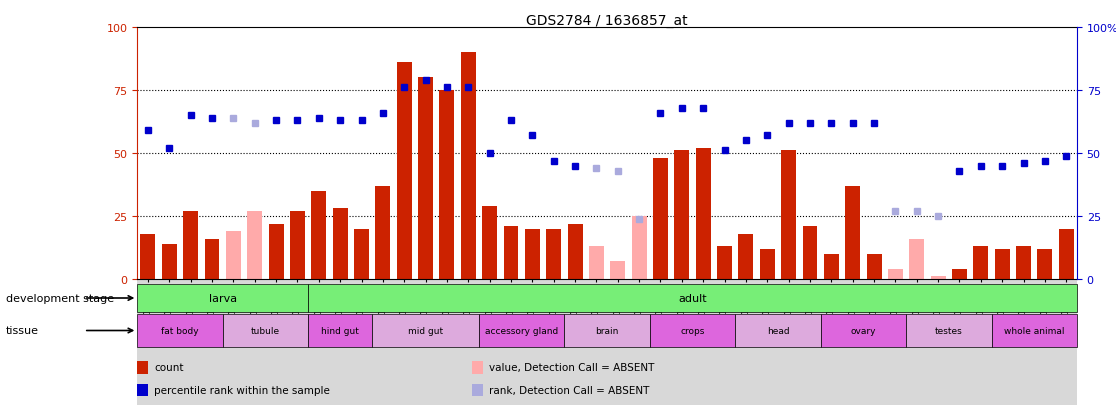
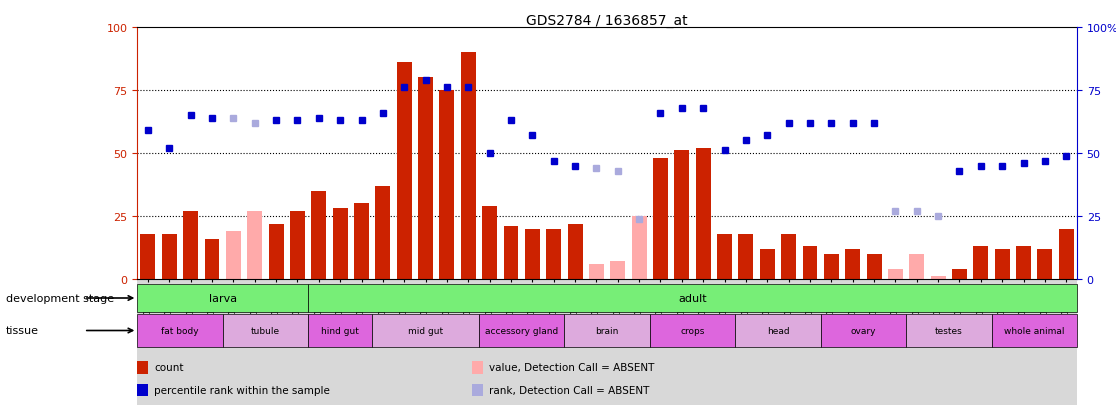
GSM188093: 14 -> 18
GSM188074: 20 -> 30
GSM188085: 13 -> 6
GSM188091: 13 -> 18
GSM188098: 51 -> 18
GSM188099: 21 -> 13
GSM188105: 37 -> 12
GSM188108: 16 -> 10
